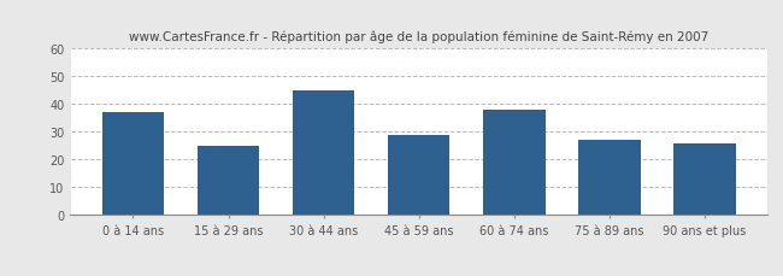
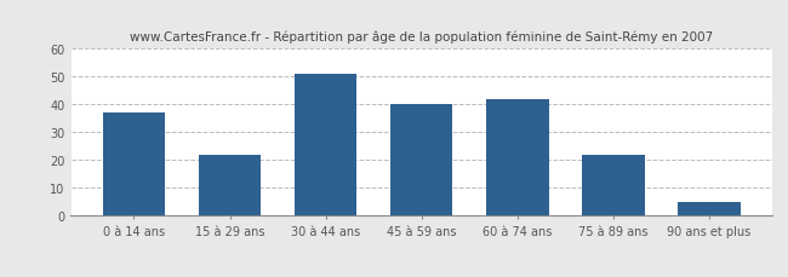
15 à 29 ans: 25 -> 22
30 à 44 ans: 45 -> 51
45 à 59 ans: 29 -> 40
60 à 74 ans: 38 -> 42
75 à 89 ans: 27 -> 22
90 ans et plus: 26 -> 5
